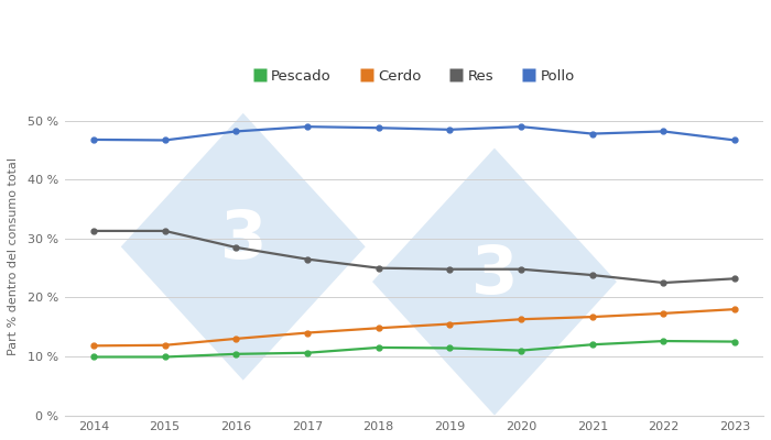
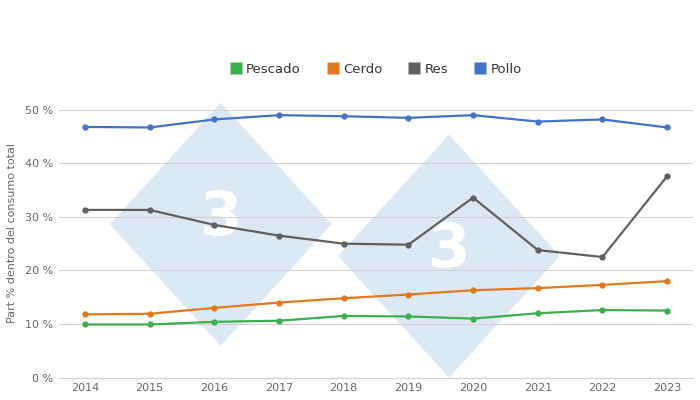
Res/2020: 24.8 % -> 33.6 %
Res/2023: 23.2 % -> 37.6 %
